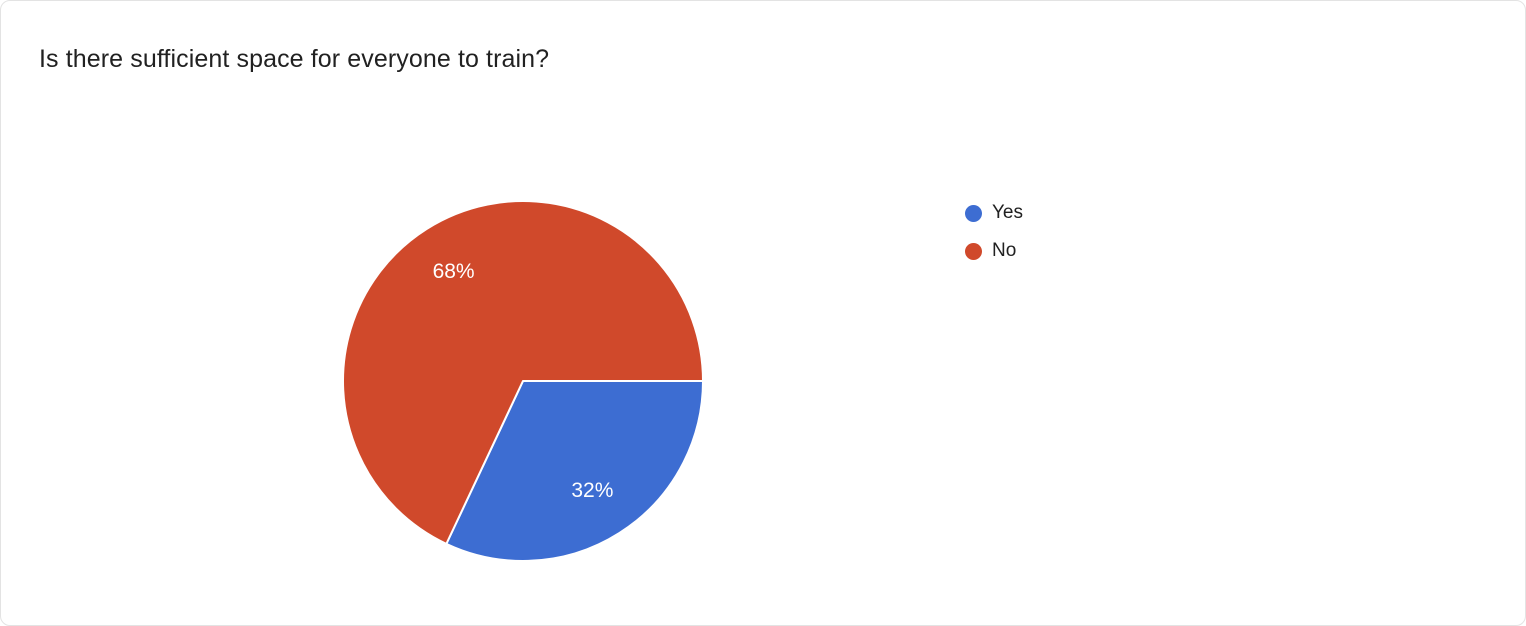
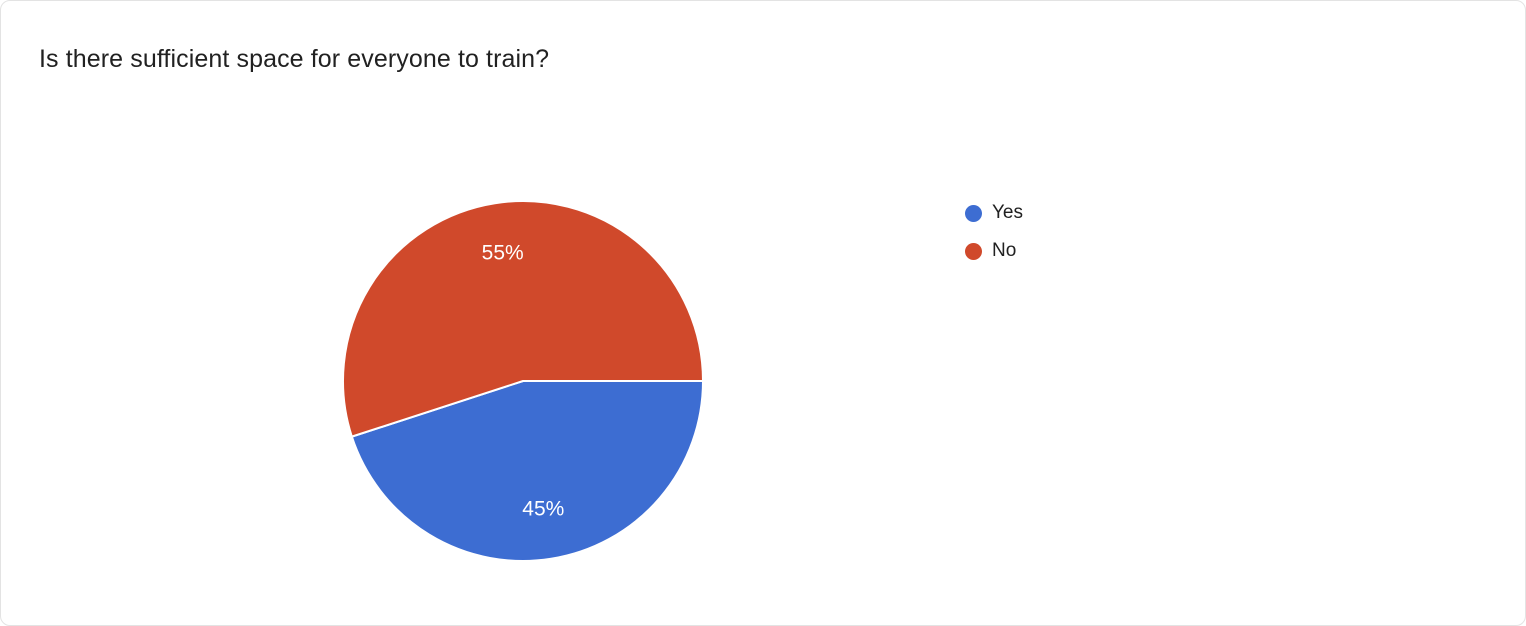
Yes: 32% -> 45%
No: 68% -> 55%
